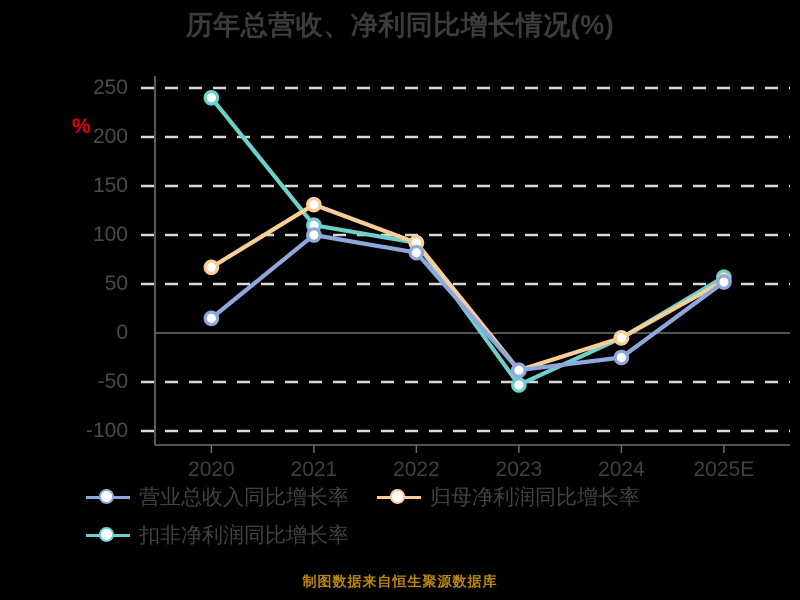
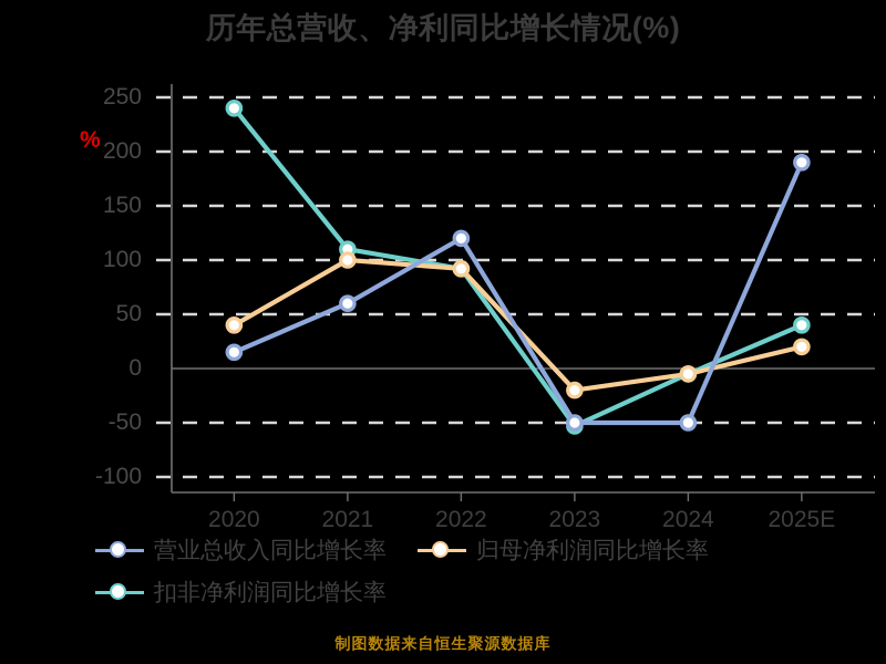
归母净利润同比增长率/2020: 70 -> 40
营业总收入同比增长率/2021: 100 -> 60
归母净利润同比增长率/2021: 130 -> 100
营业总收入同比增长率/2022: 80 -> 120
营业总收入同比增长率/2023: -40 -> -50
归母净利润同比增长率/2023: -40 -> -20
营业总收入同比增长率/2024: -20 -> -50
营业总收入同比增长率/2025E: 50 -> 190
归母净利润同比增长率/2025E: 50 -> 20
扣非净利润同比增长率/2025E: 60 -> 40
